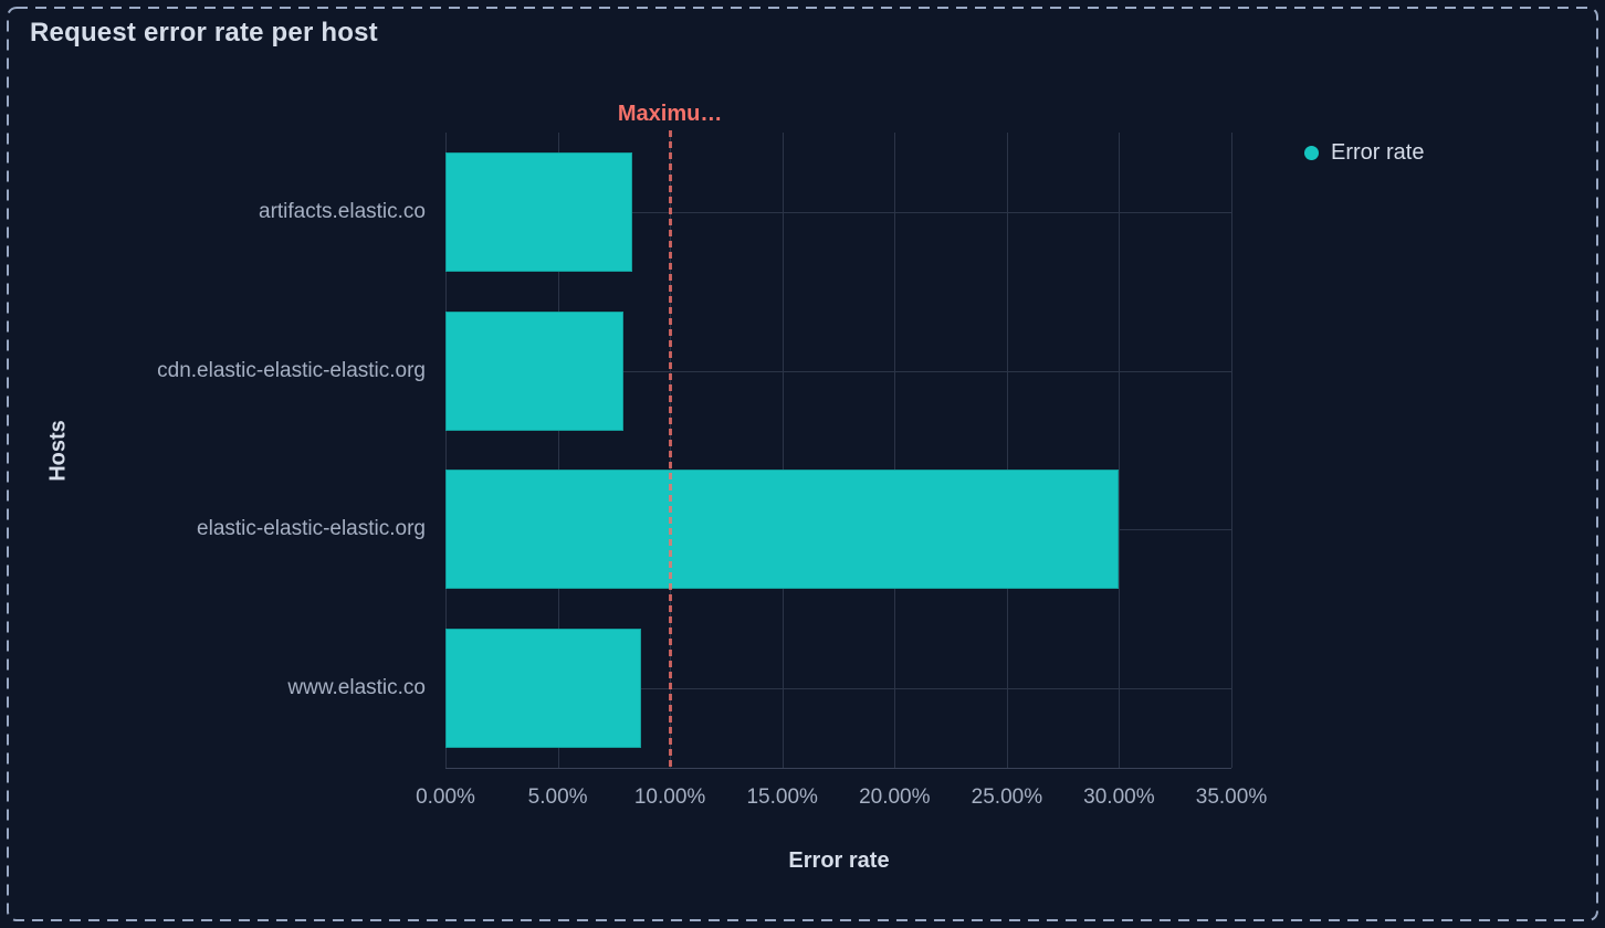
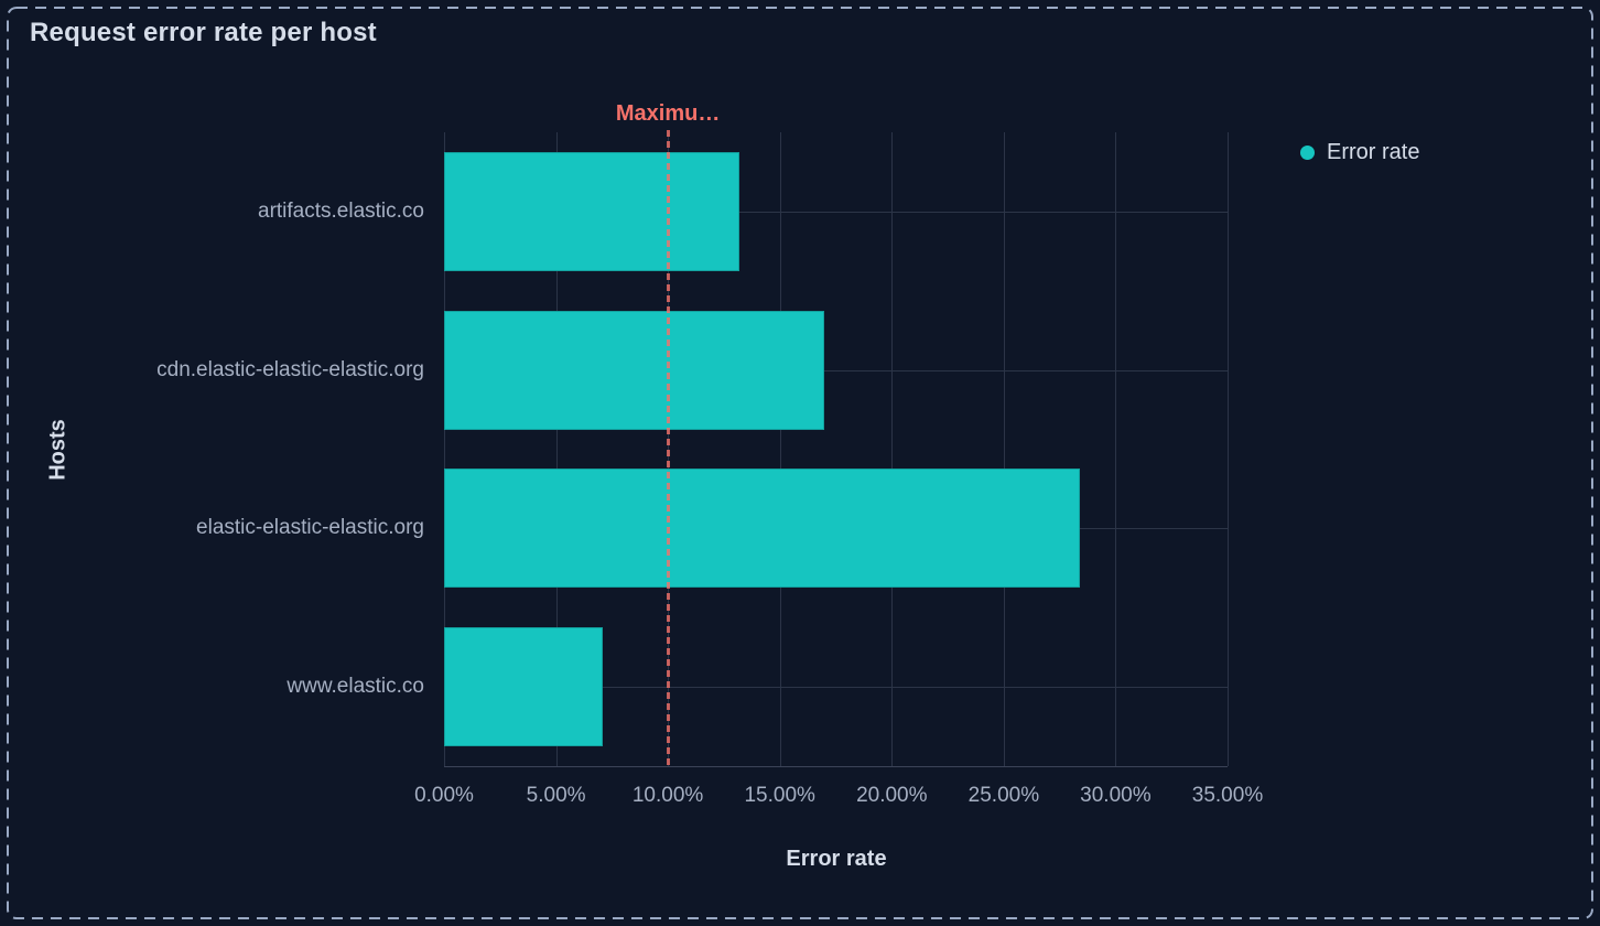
artifacts.elastic.co: 8.3% -> 13.2%
cdn.elastic-elastic-elastic.org: 7.9% -> 17.0%
elastic-elastic-elastic.org: 30.0% -> 28.4%
www.elastic.co: 8.7% -> 7.1%
